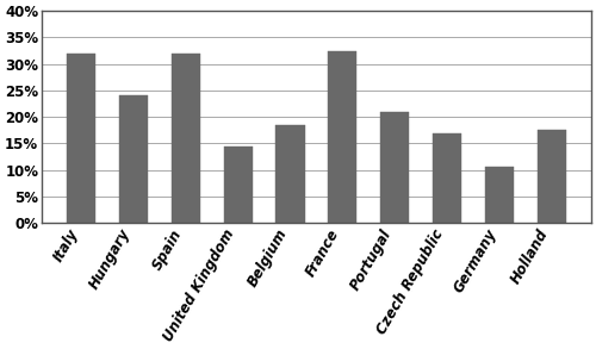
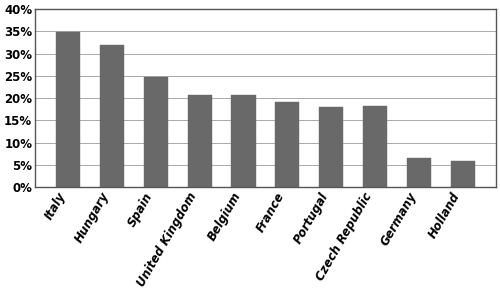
Italy: 32.0% -> 34.8%
Hungary: 24.0% -> 32.0%
Spain: 32.0% -> 24.8%
United Kingdom: 14.5% -> 20.8%
Belgium: 18.5% -> 20.8%
France: 32.5% -> 19.2%
Portugal: 21.0% -> 18.1%
Czech Republic: 17.0% -> 18.3%
Germany: 10.5% -> 6.5%
Holland: 17.5% -> 5.9%
